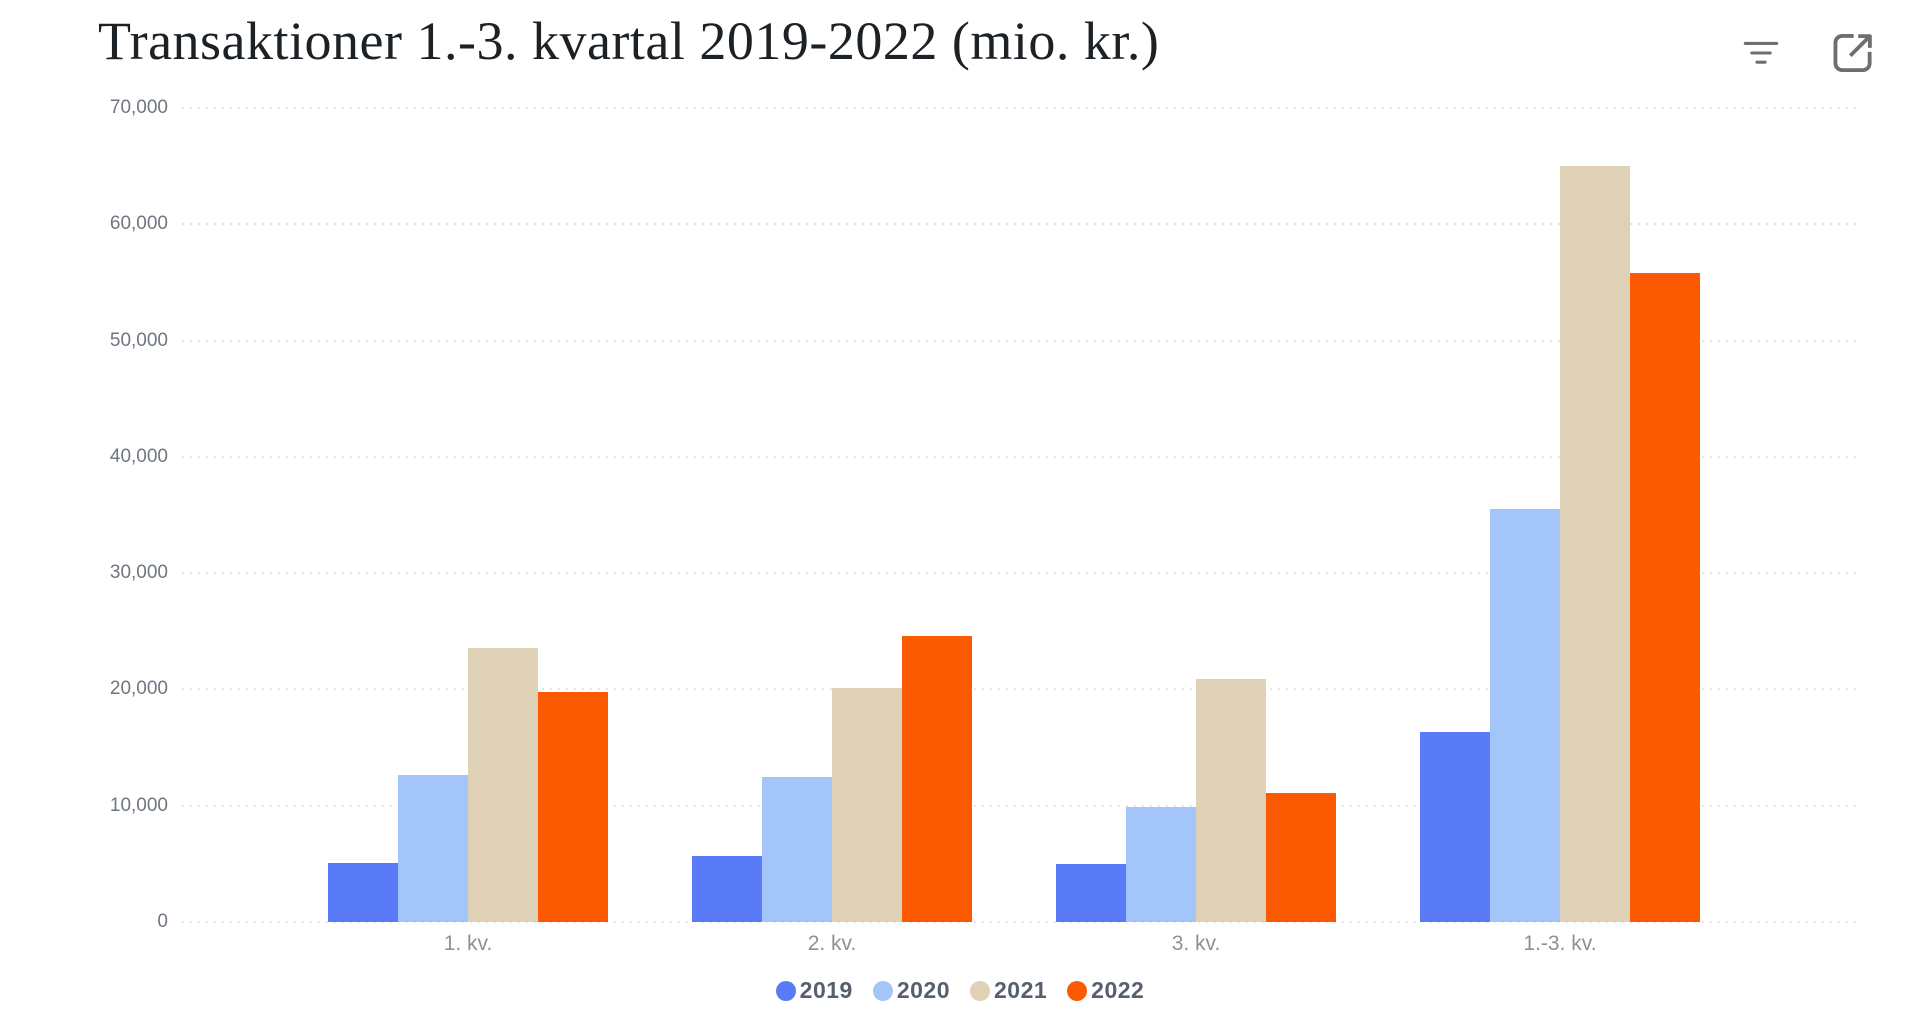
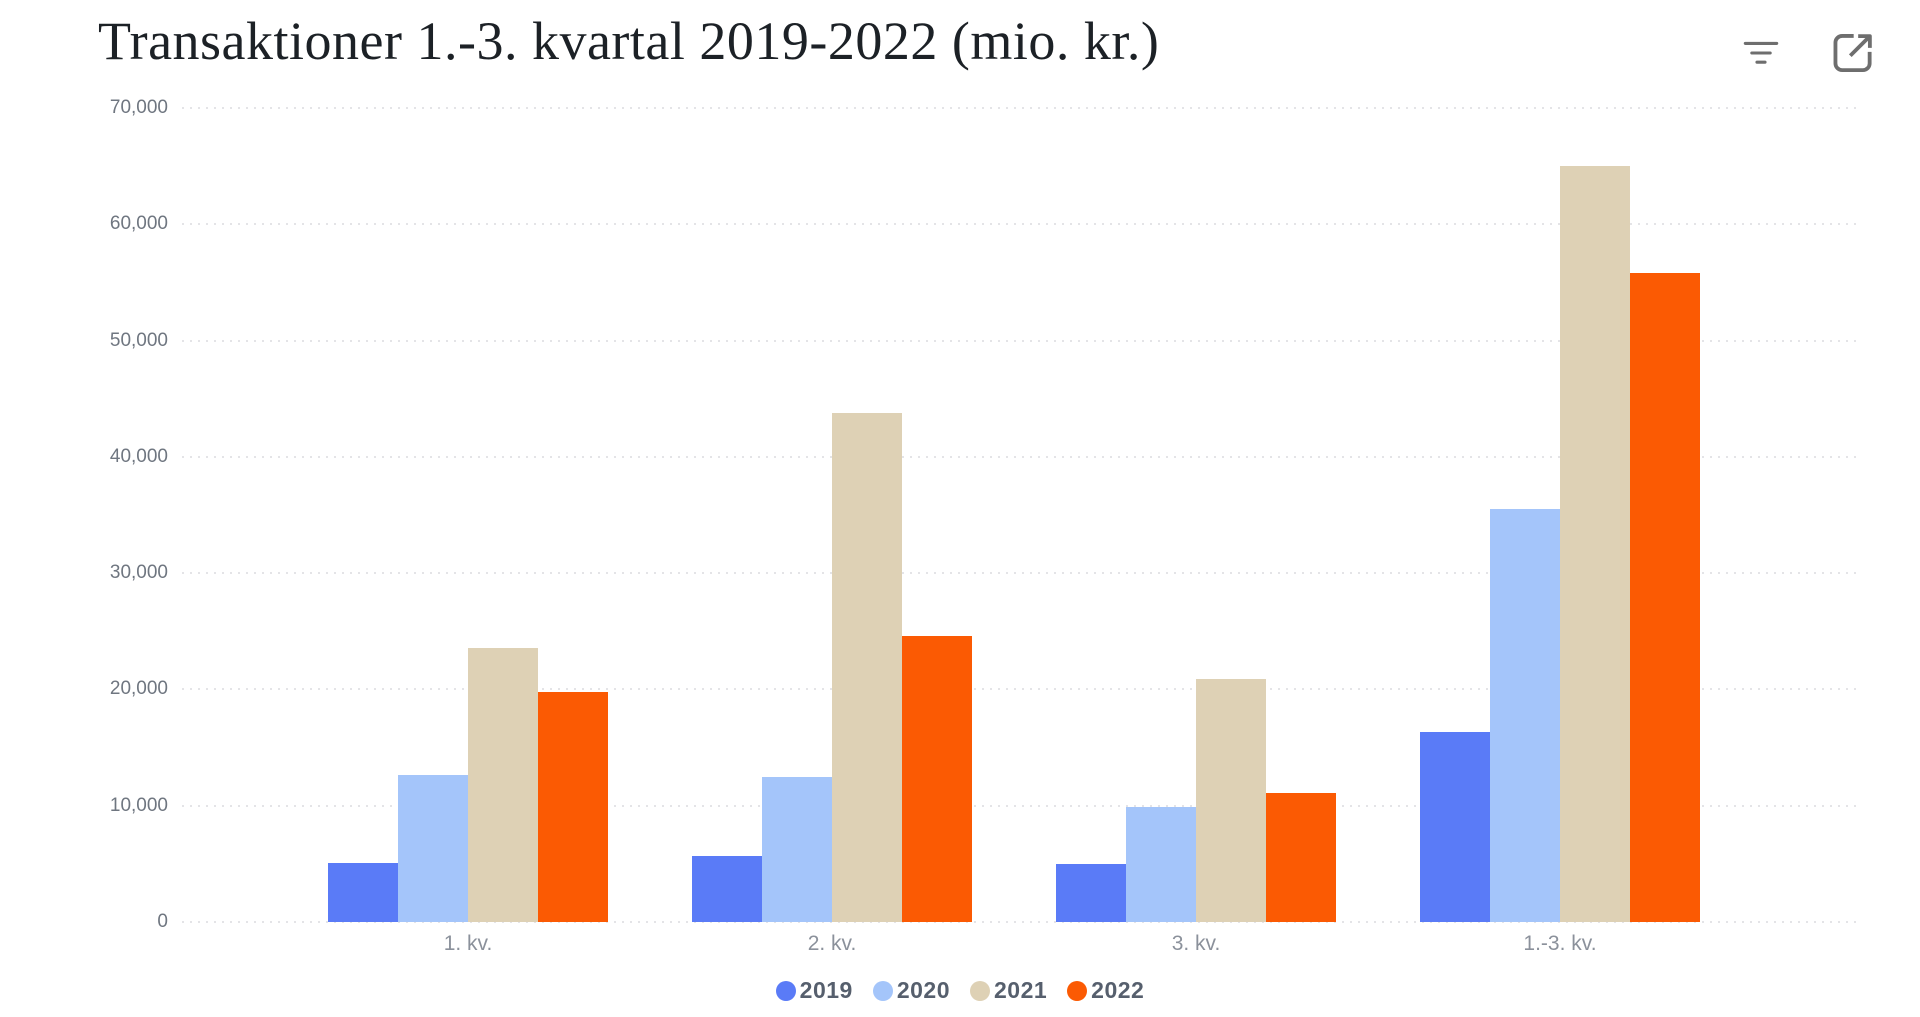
2021/2. kv.: 20100 -> 43800
